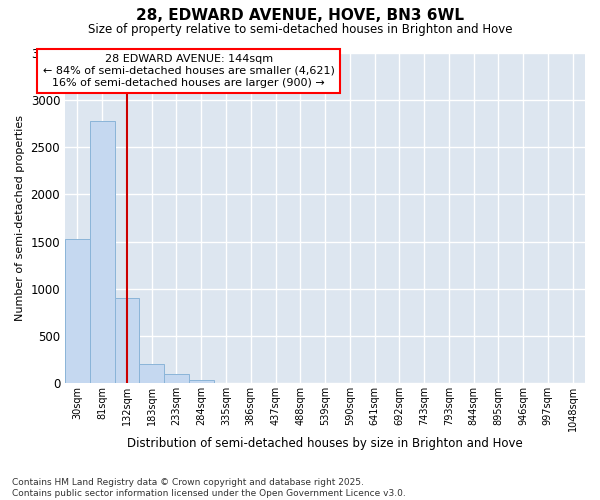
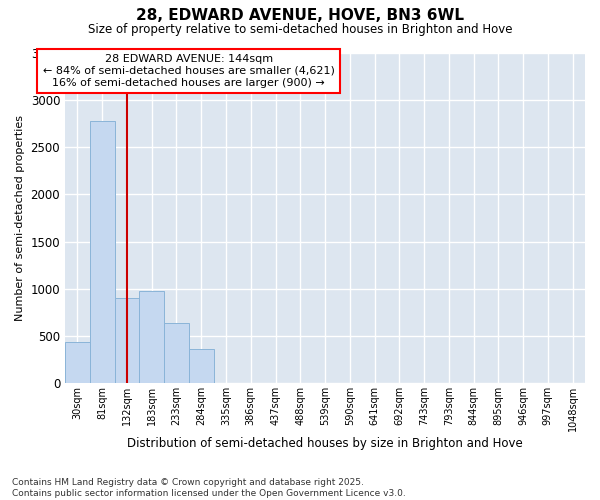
30sqm: 1520 -> 440
183sqm: 210 -> 980
233sqm: 100 -> 640
284sqm: 40 -> 360
